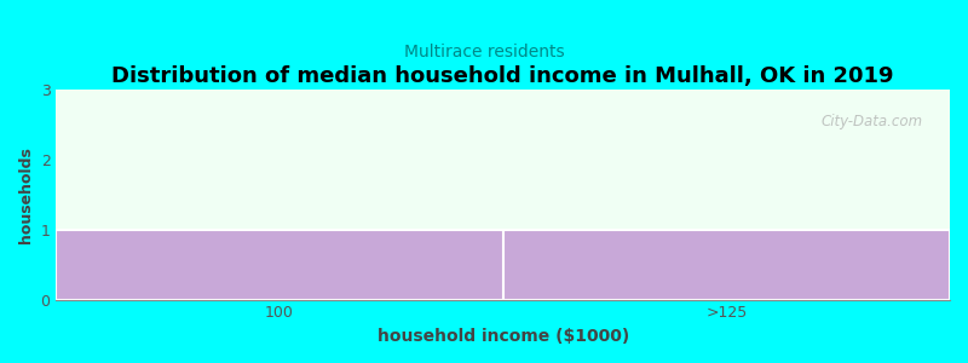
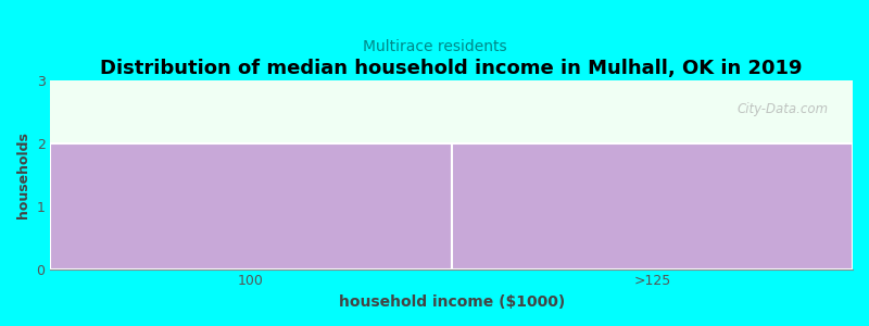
100: 1 -> 2
>125: 1 -> 2
